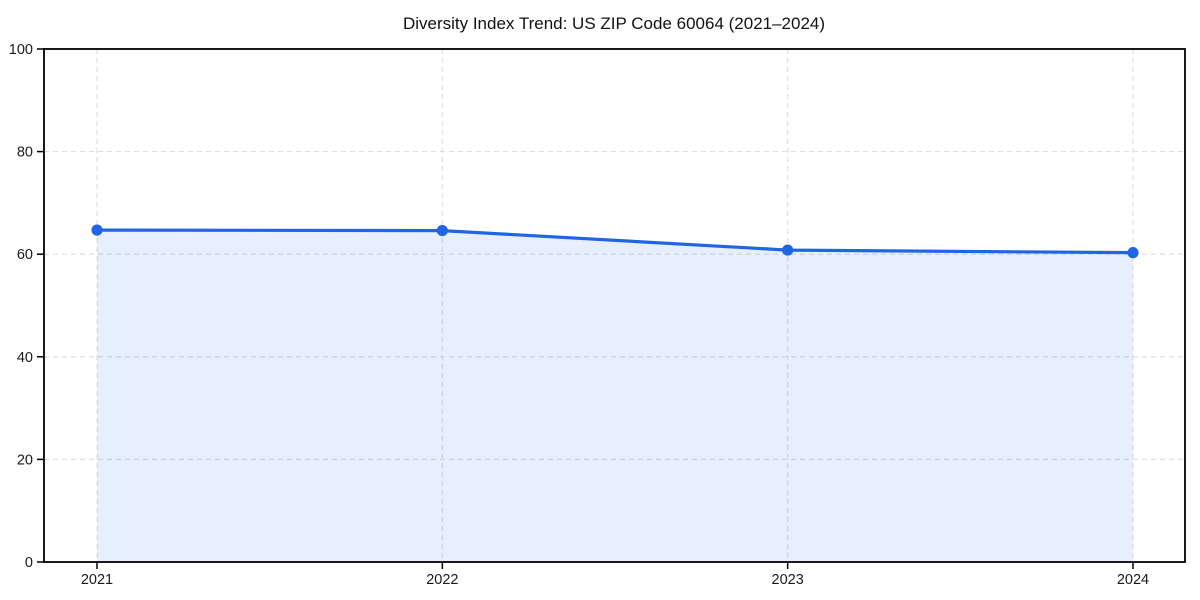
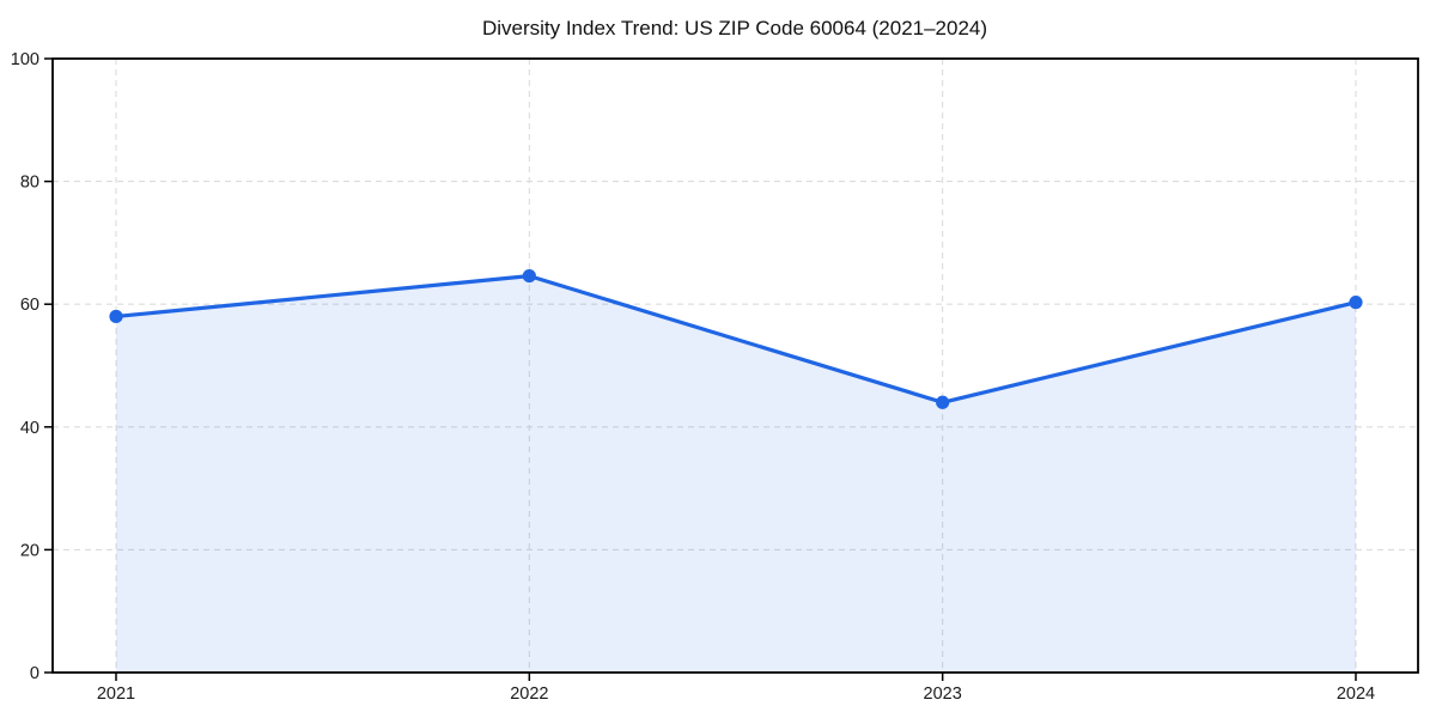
2021: 65 -> 58
2023: 61 -> 44
